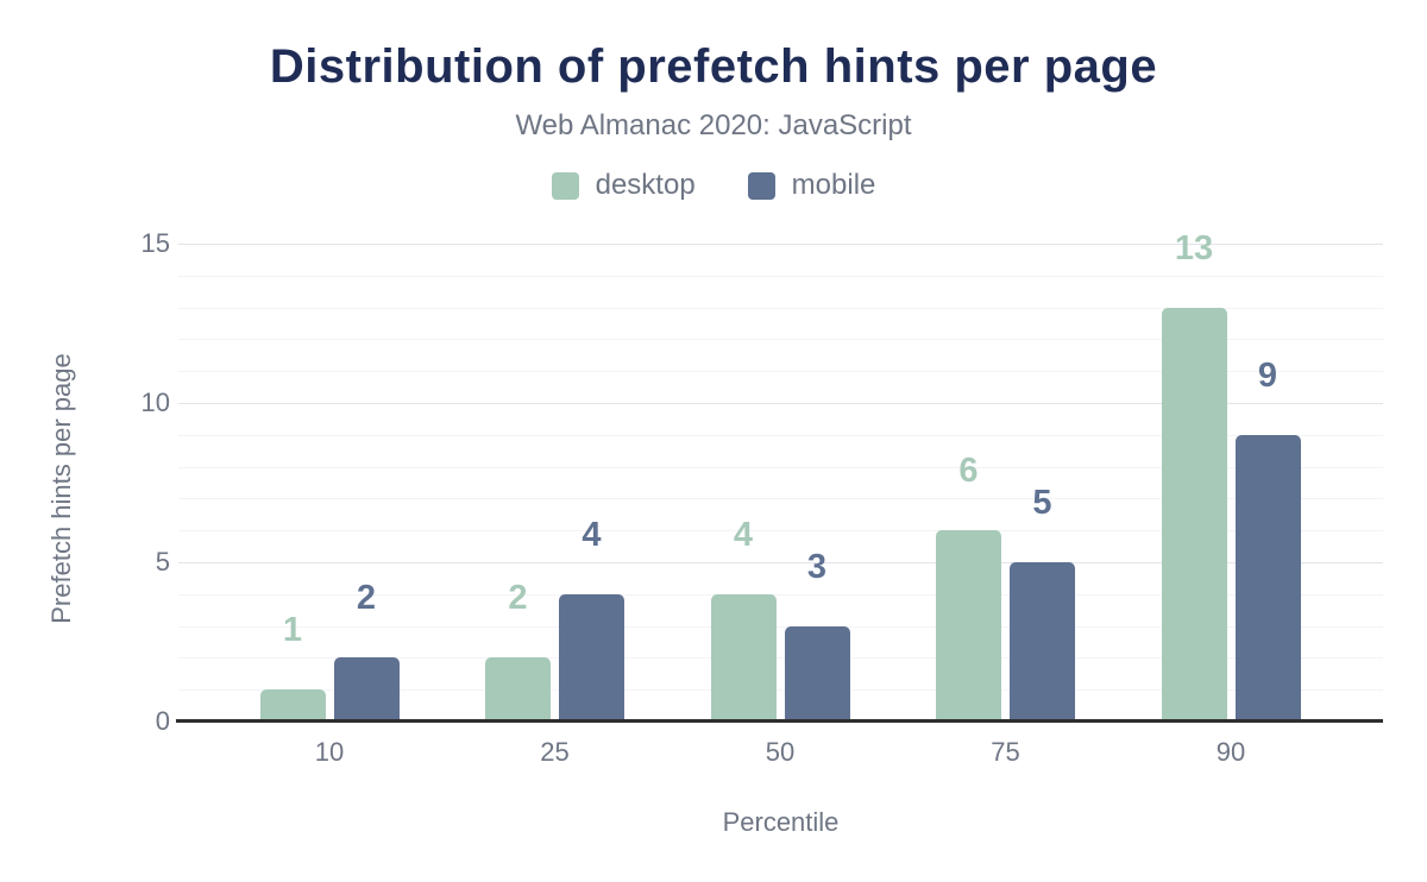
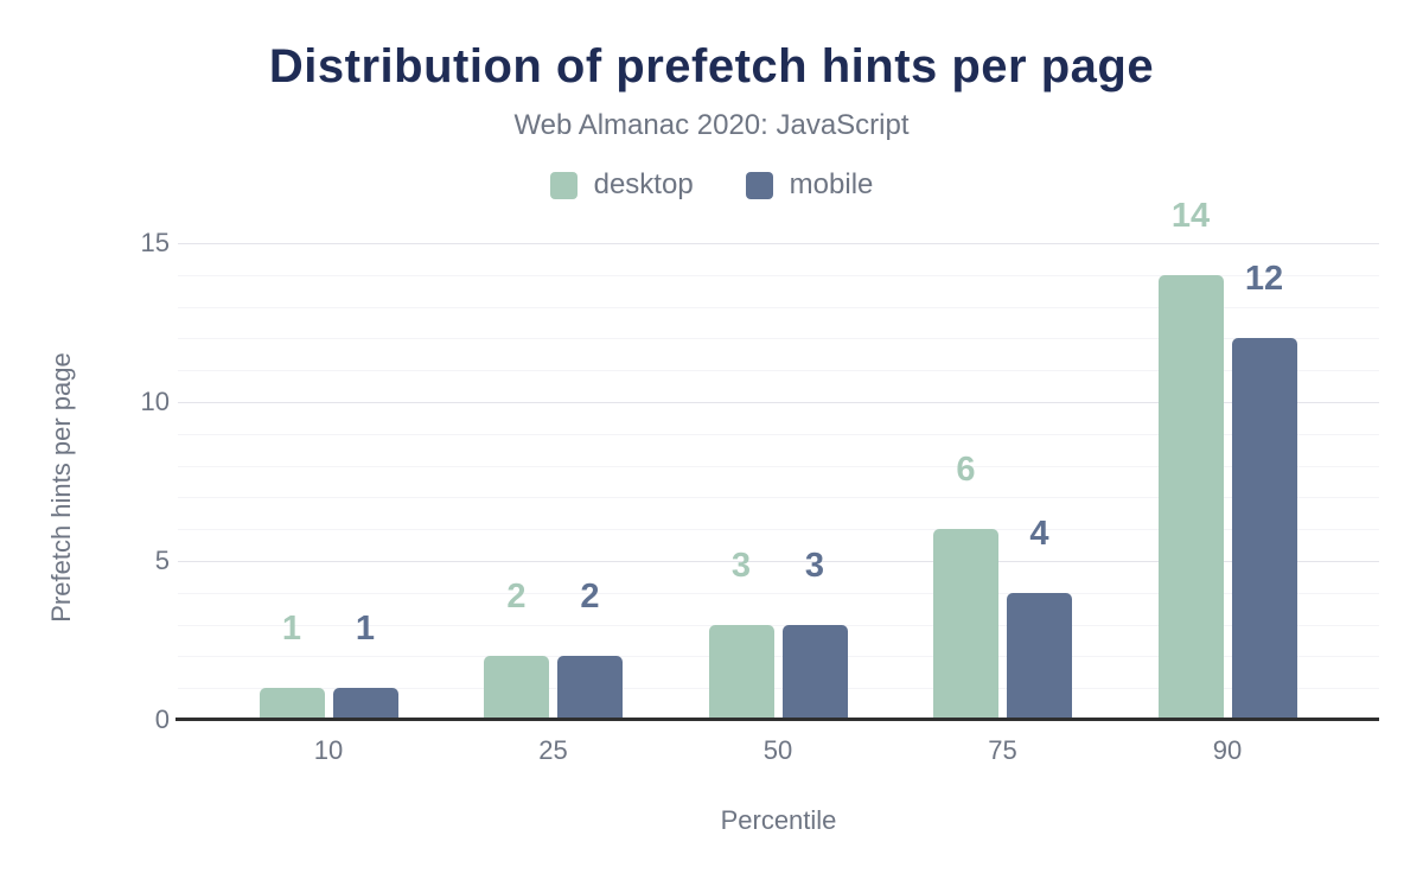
mobile/10: 2 -> 1
mobile/25: 4 -> 2
desktop/50: 4 -> 3
mobile/75: 5 -> 4
desktop/90: 13 -> 14
mobile/90: 9 -> 12
